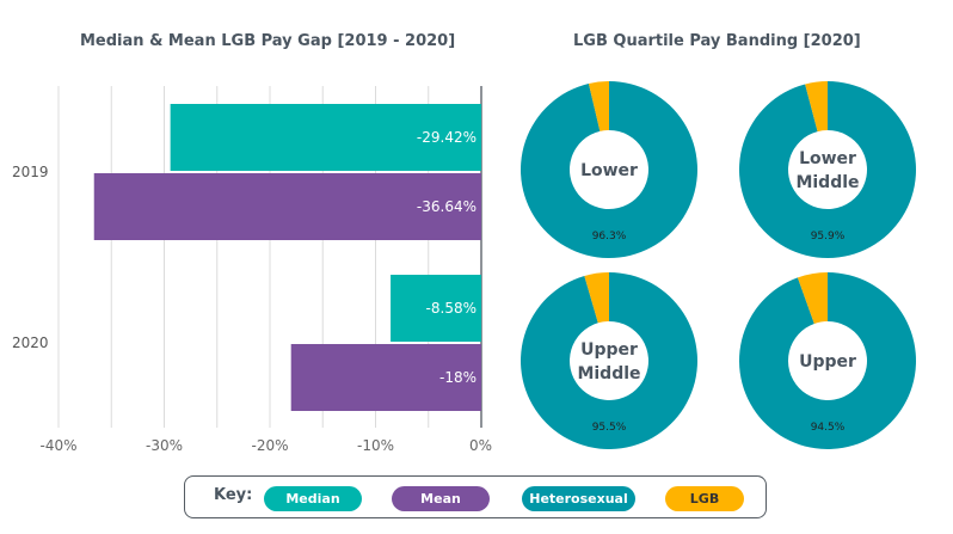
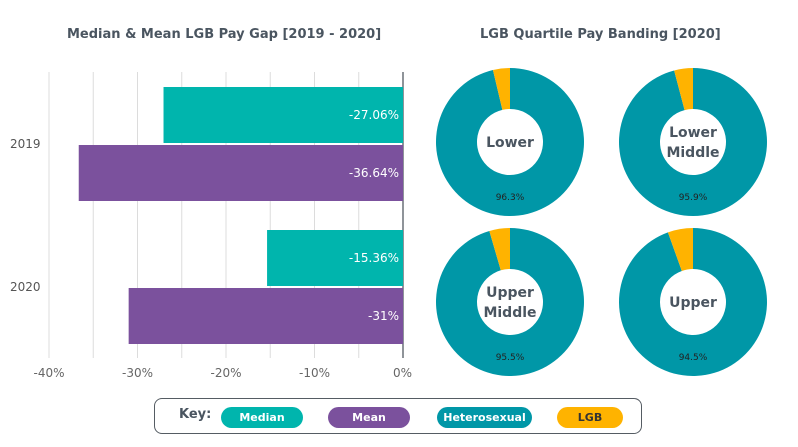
Median & Mean LGB Pay Gap [2019 - 2020]/Median/2019: -29.42% -> -27.06%
Median & Mean LGB Pay Gap [2019 - 2020]/Median/2020: -8.58% -> -15.36%
Median & Mean LGB Pay Gap [2019 - 2020]/Mean/2020: -18% -> -31%
